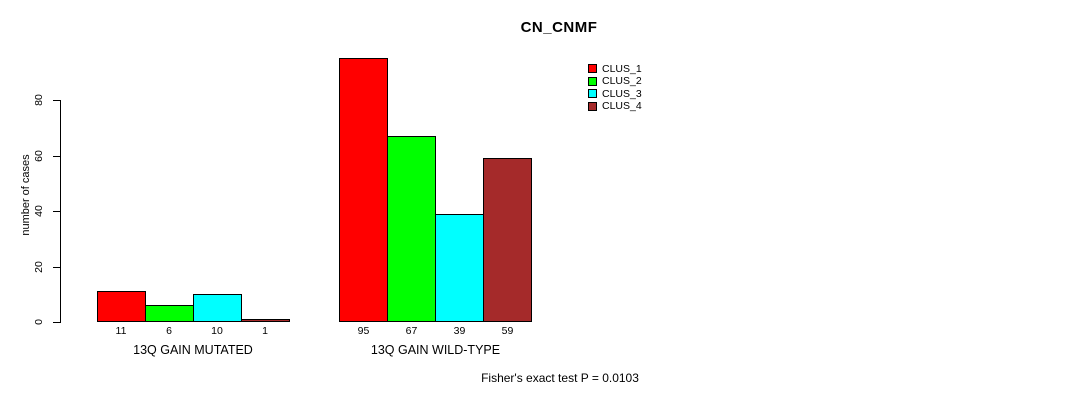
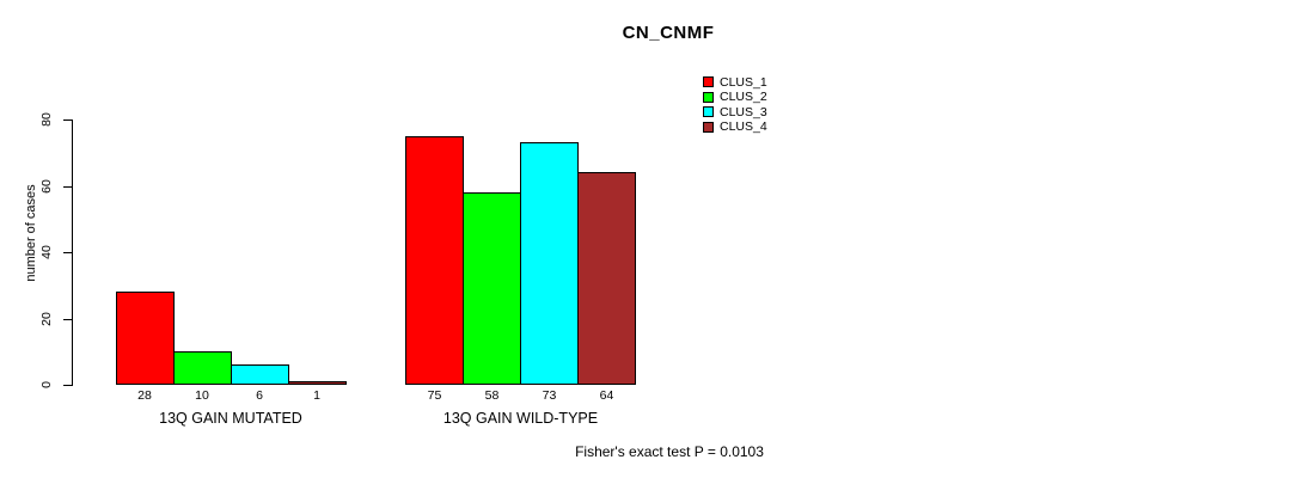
CLUS_1/13Q GAIN MUTATED: 11 -> 28
CLUS_2/13Q GAIN MUTATED: 6 -> 10
CLUS_3/13Q GAIN MUTATED: 10 -> 6
CLUS_1/13Q GAIN WILD-TYPE: 95 -> 75
CLUS_2/13Q GAIN WILD-TYPE: 67 -> 58
CLUS_3/13Q GAIN WILD-TYPE: 39 -> 73
CLUS_4/13Q GAIN WILD-TYPE: 59 -> 64
